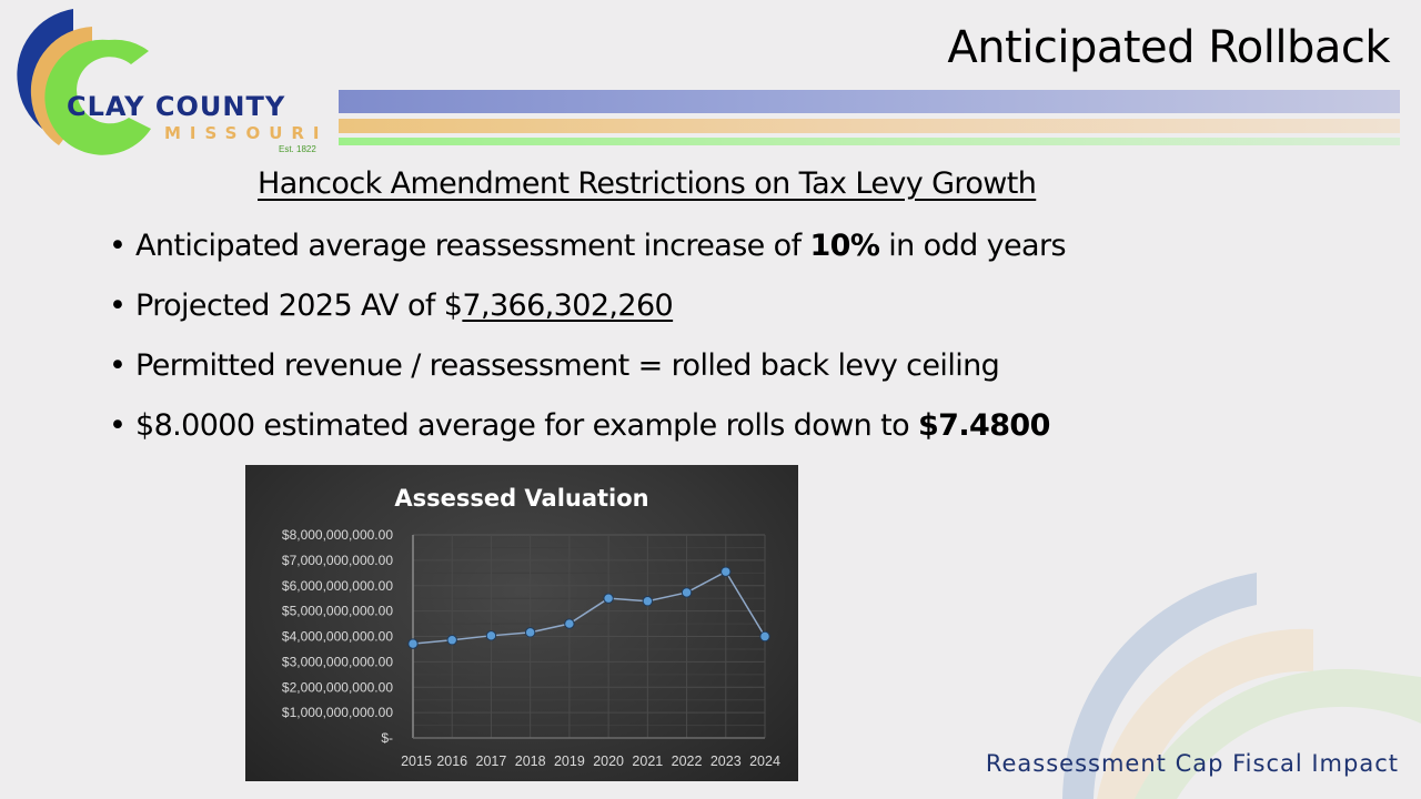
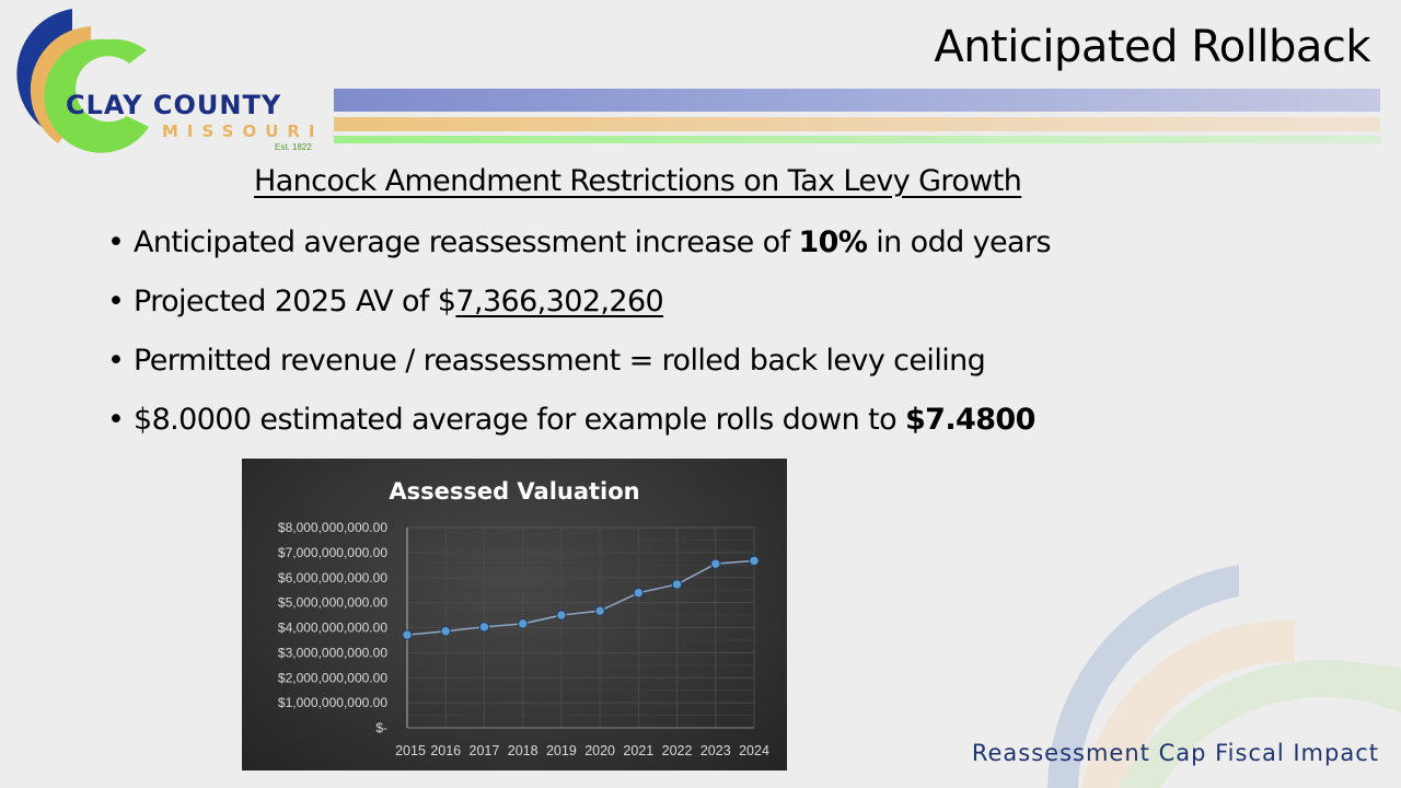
2020: $5500000000 -> $4700000000
2024: $4000000000 -> $6700000000
